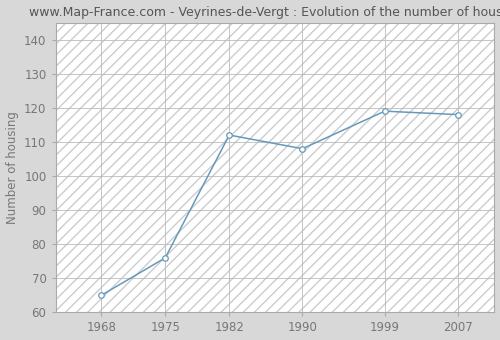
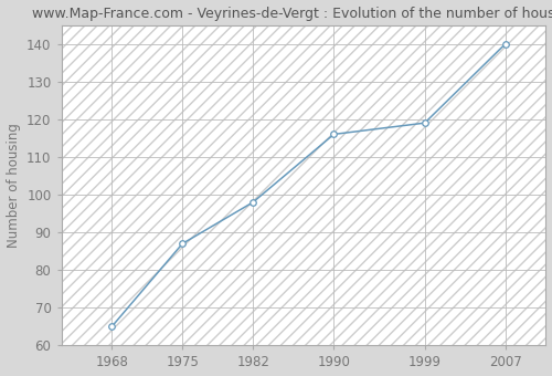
1975: 76 -> 87
1982: 112 -> 98
1990: 108 -> 116
2007: 118 -> 140
